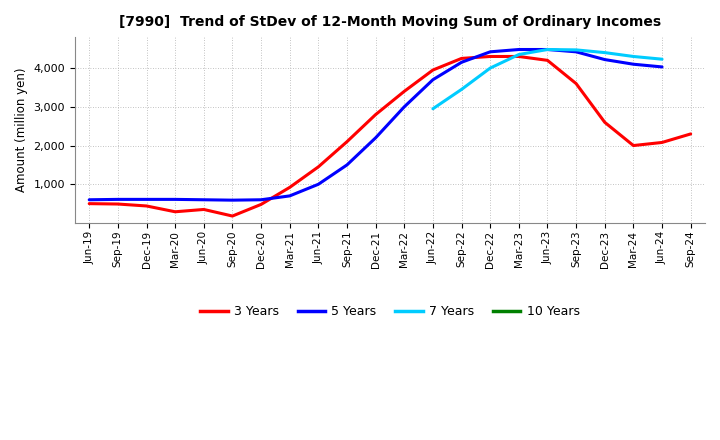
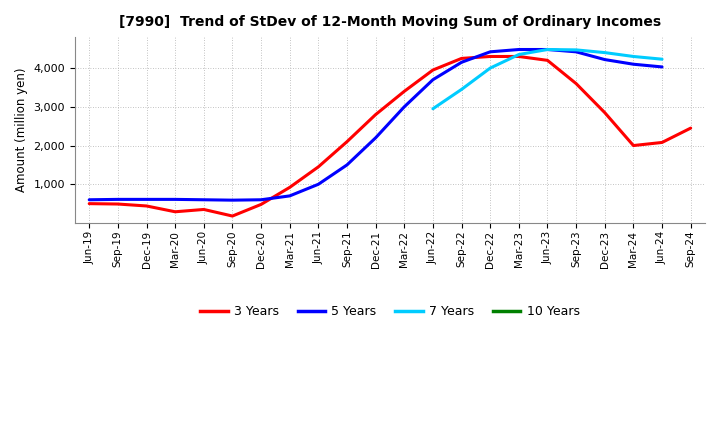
3 Years/Dec-23: 2,600 -> 2,850
3 Years/Sep-24: 2,300 -> 2,450
